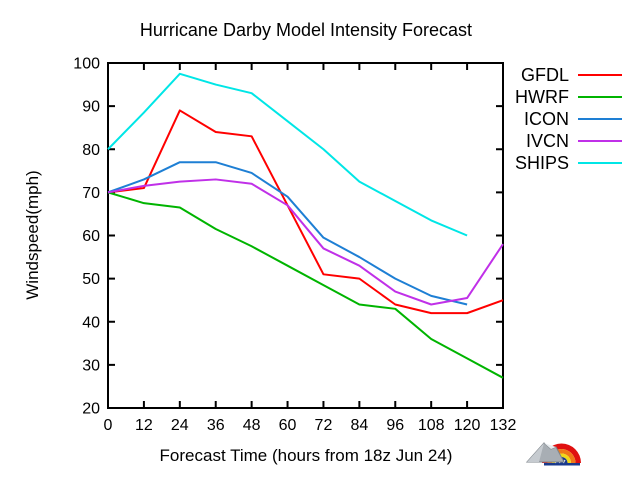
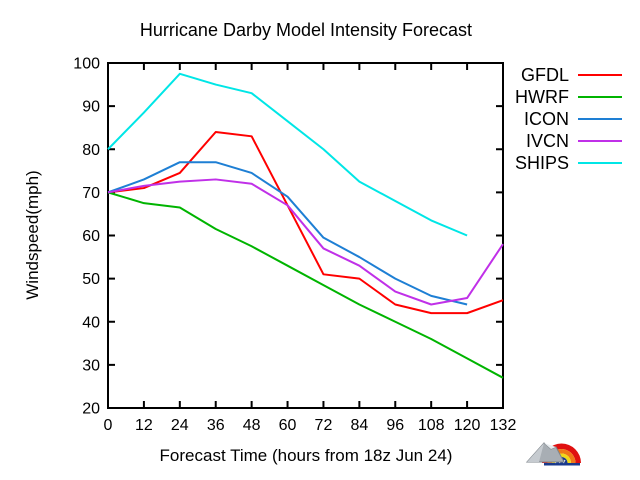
GFDL/24: 89 -> 74
HWRF/96: 43 -> 40
